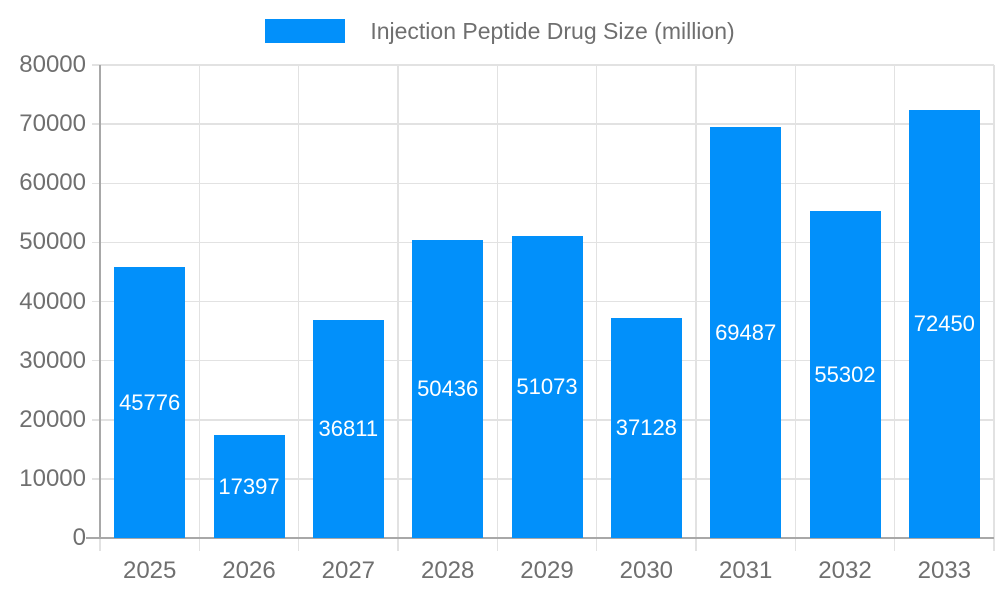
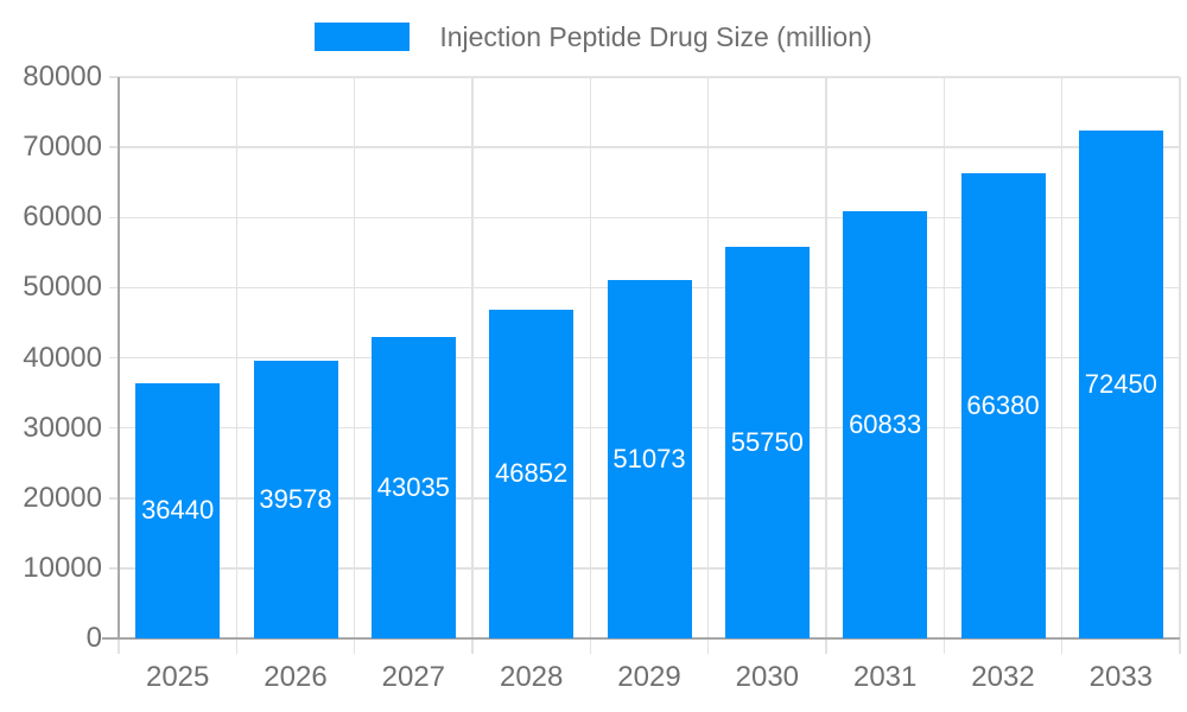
2025: 45776 -> 36440
2026: 17397 -> 39578
2027: 36811 -> 43035
2028: 50436 -> 46852
2030: 37128 -> 55750
2031: 69487 -> 60833
2032: 55302 -> 66380
